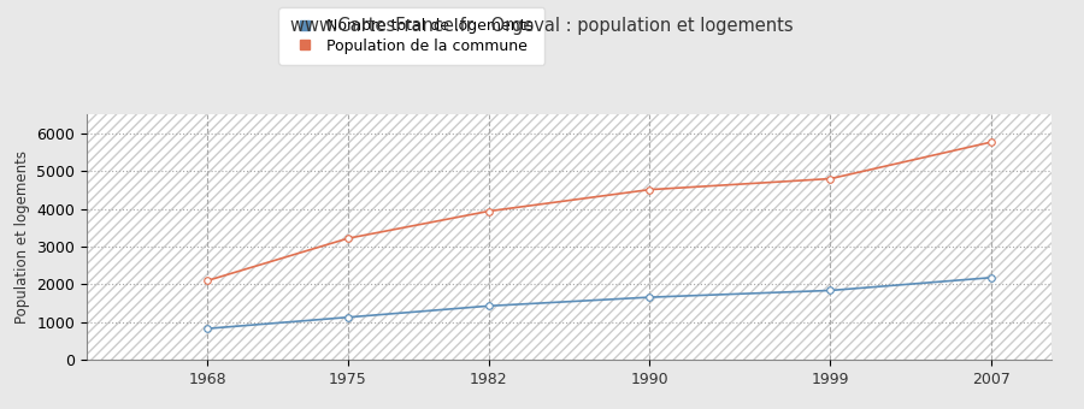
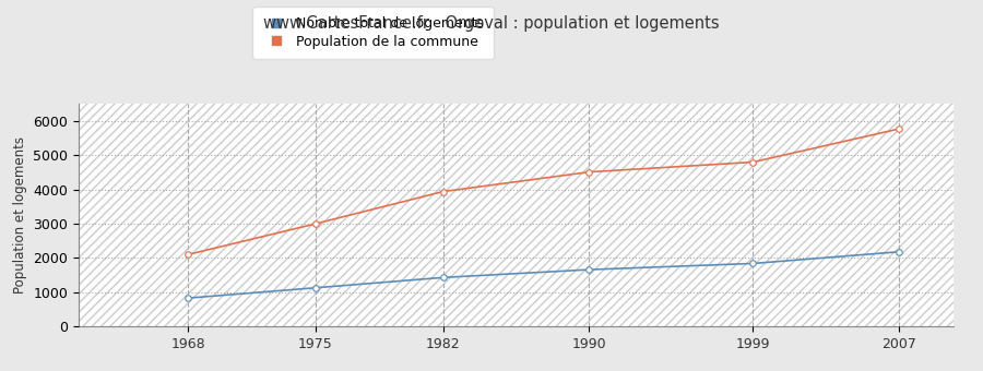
Population de la commune/1975: 3220 -> 3000
